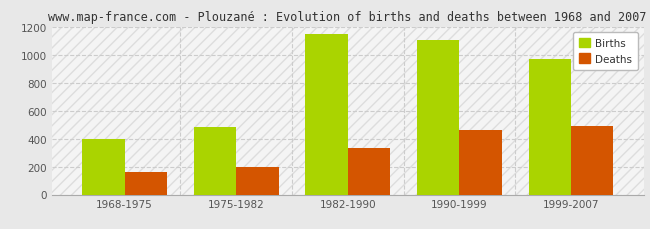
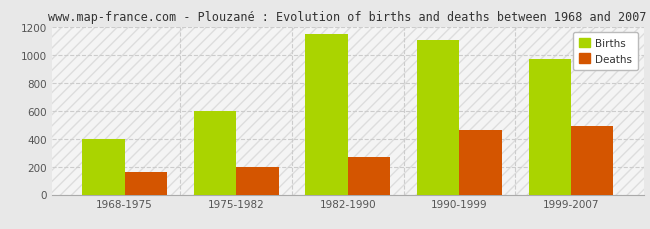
Births/1975-1982: 480 -> 600
Deaths/1982-1990: 330 -> 270
